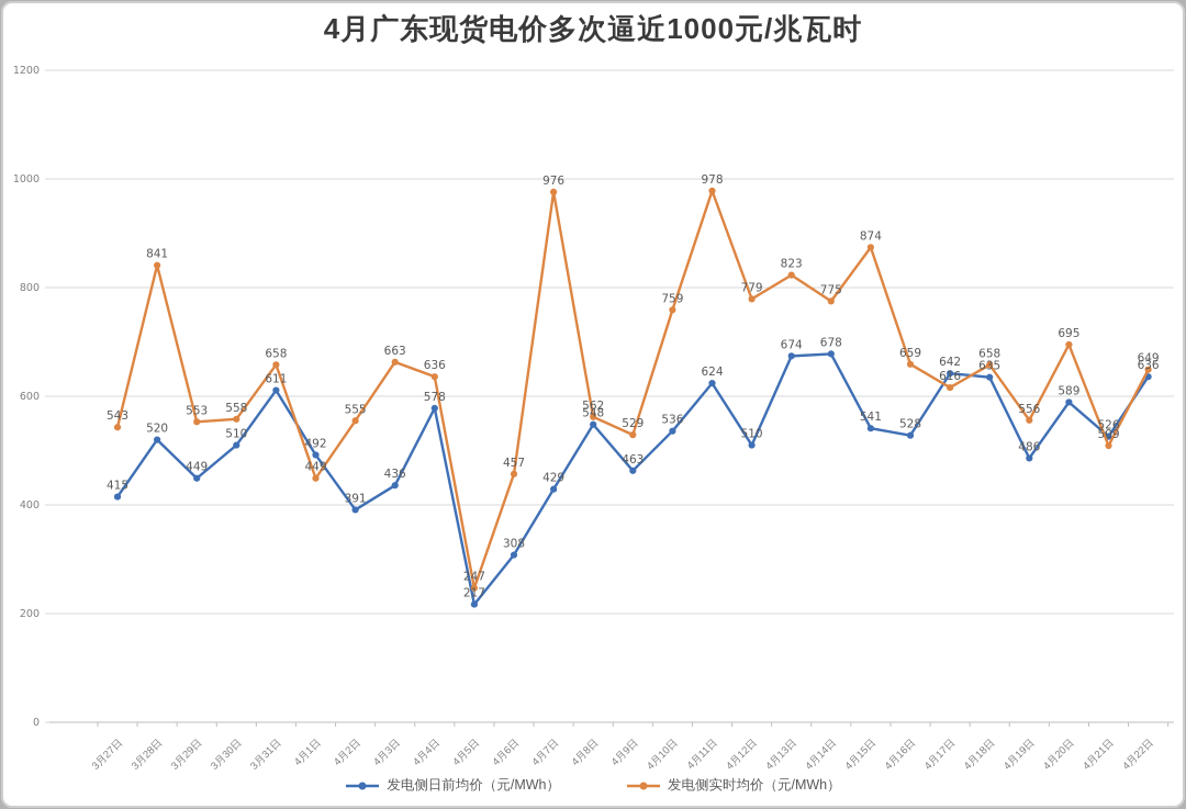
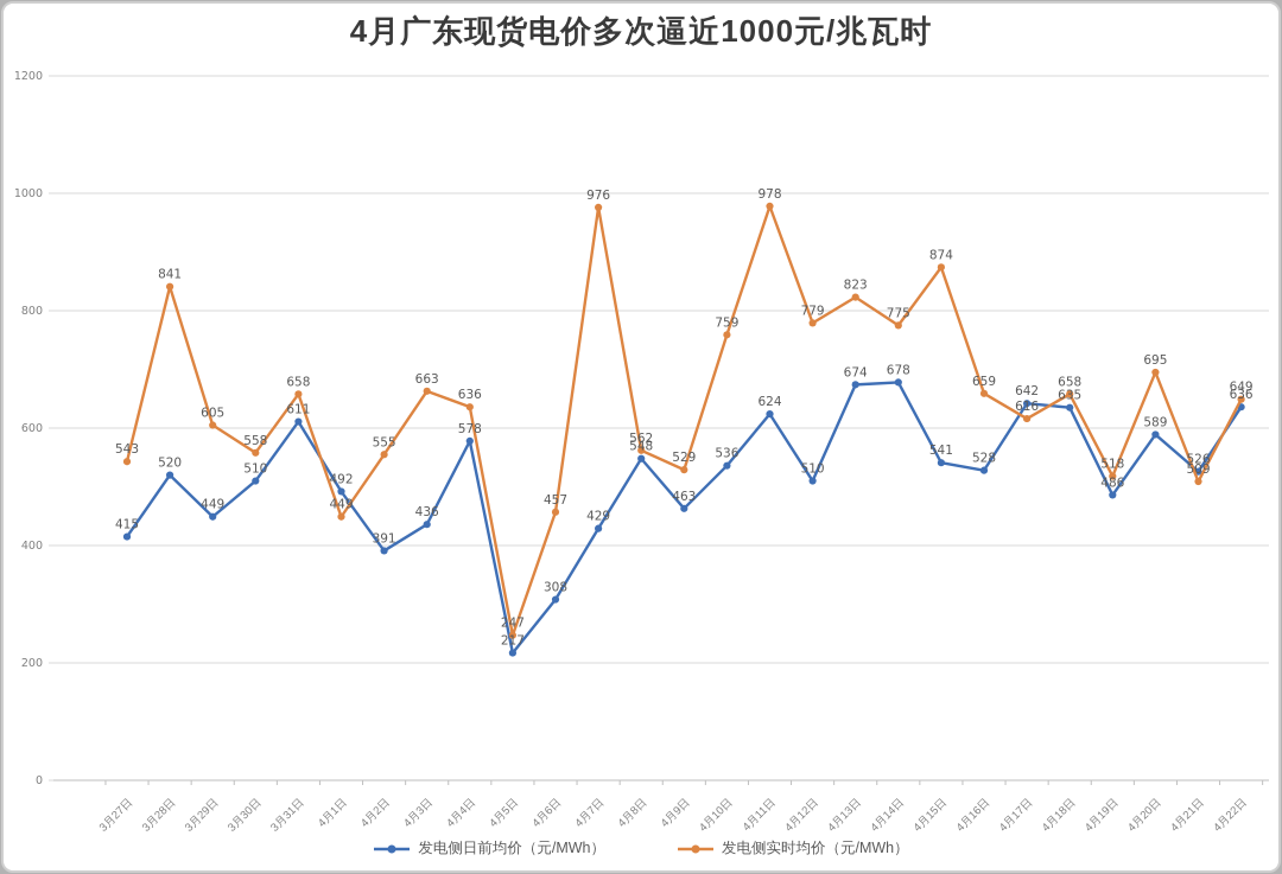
发电侧实时均价（元/MWh）/3月29日: 553 -> 605
发电侧实时均价（元/MWh）/4月19日: 556 -> 518
